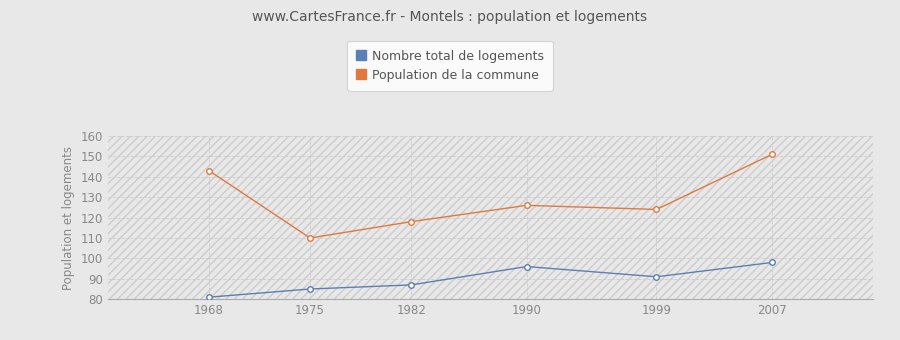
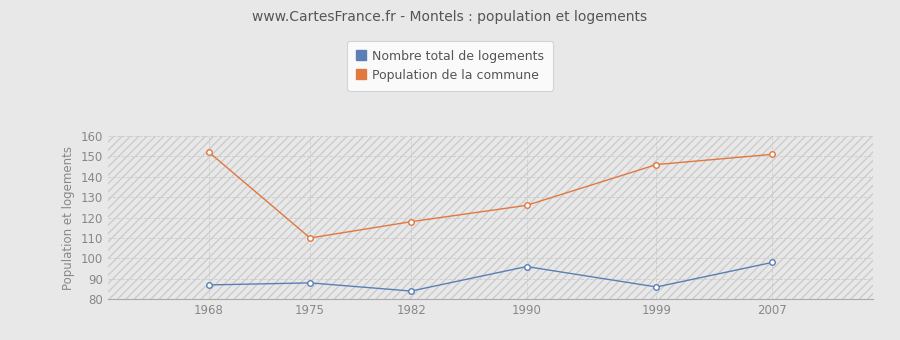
Nombre total de logements/1968: 81 -> 87
Population de la commune/1968: 143 -> 152
Nombre total de logements/1975: 85 -> 88
Nombre total de logements/1982: 87 -> 84
Nombre total de logements/1999: 91 -> 86
Population de la commune/1999: 124 -> 146
